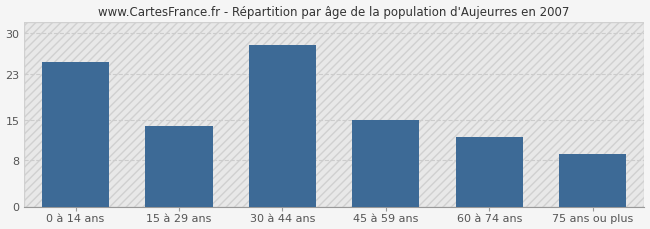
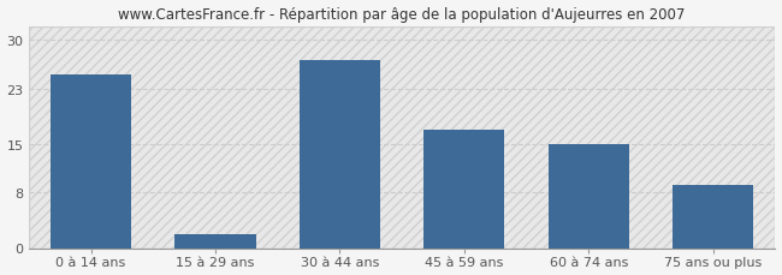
15 à 29 ans: 14 -> 2
30 à 44 ans: 28 -> 27
45 à 59 ans: 15 -> 17
60 à 74 ans: 12 -> 15
